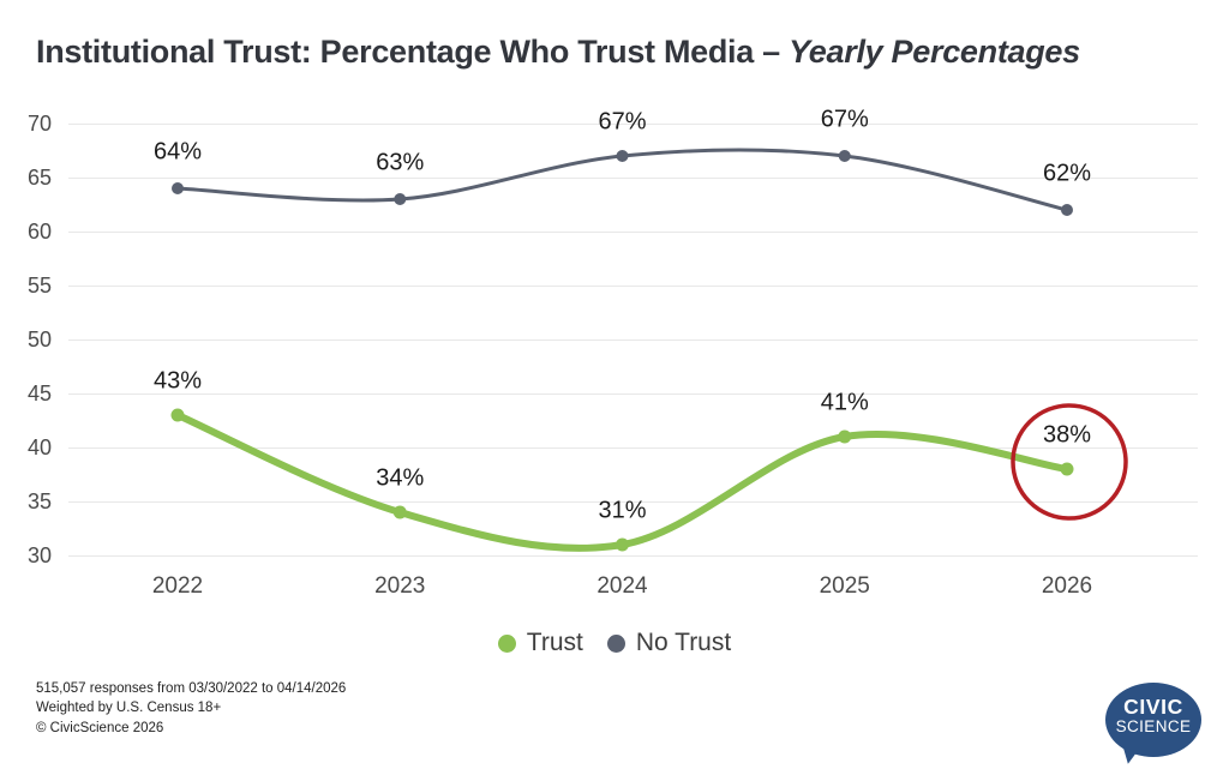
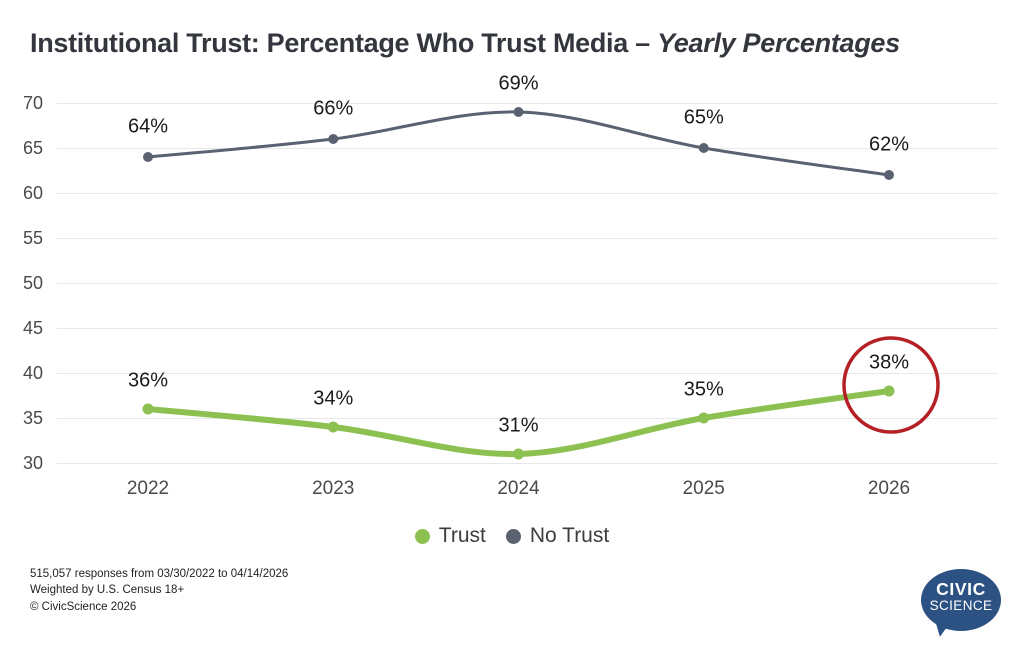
Trust/2022: 43% -> 36%
No Trust/2023: 63% -> 66%
No Trust/2024: 67% -> 69%
Trust/2025: 41% -> 35%
No Trust/2025: 67% -> 65%
